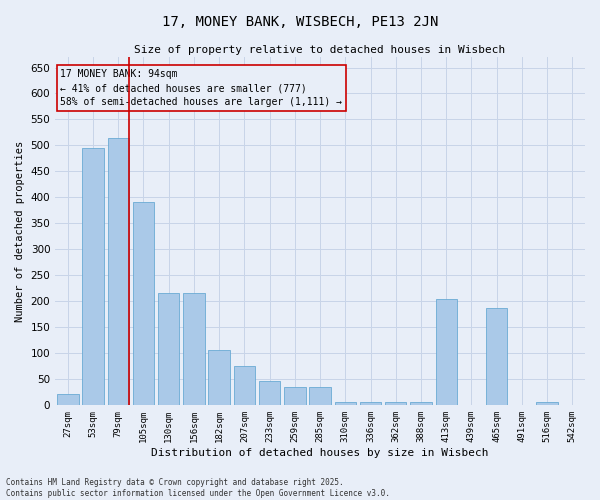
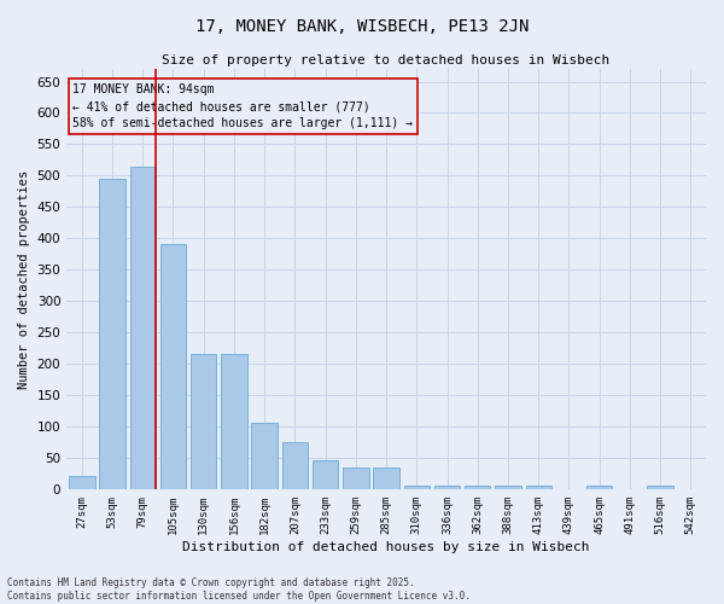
413sqm: 204 -> 5
465sqm: 186 -> 5
